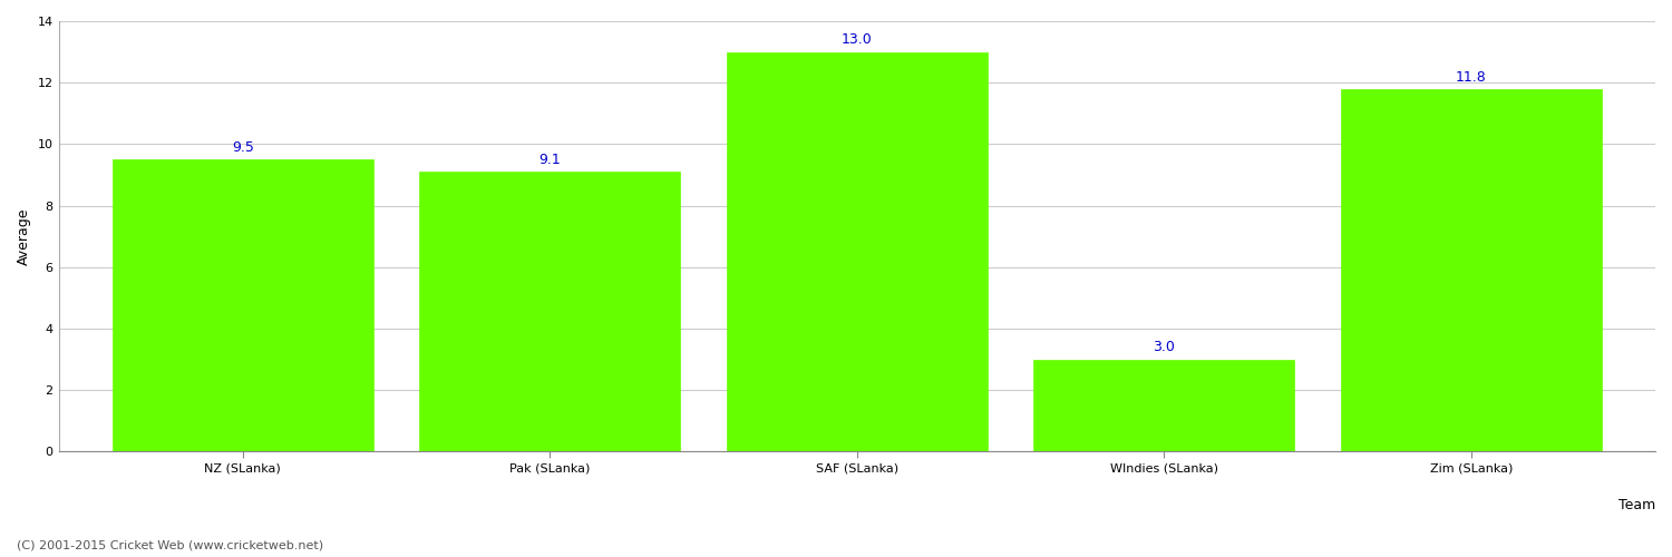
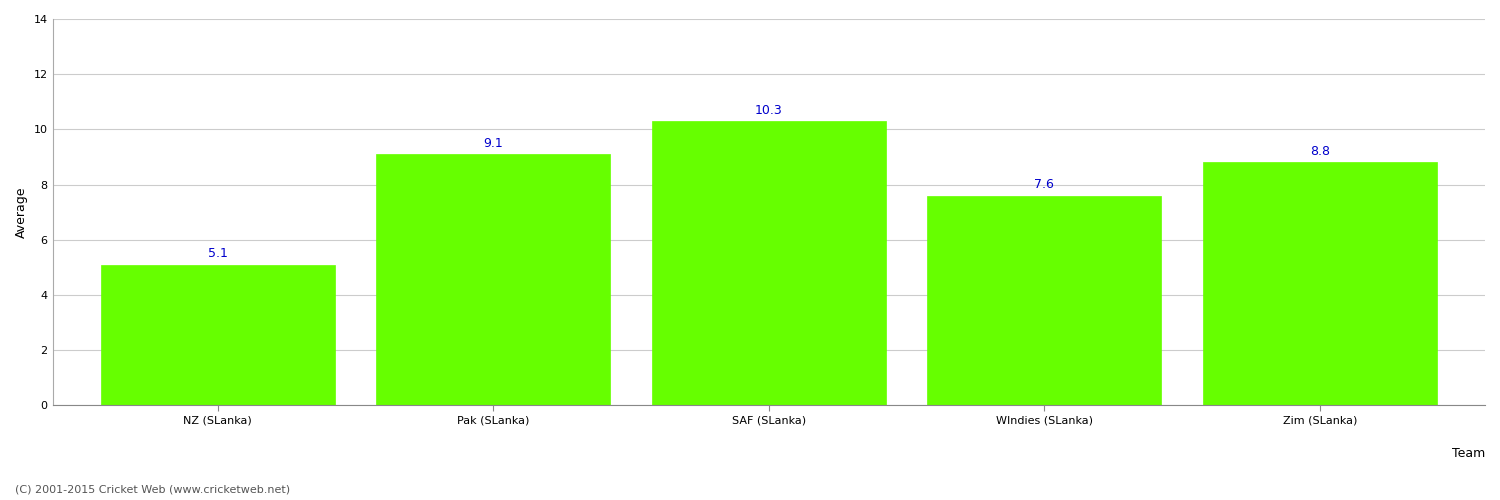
NZ (SLanka): 9.5 -> 5.1
SAF (SLanka): 13.0 -> 10.3
WIndies (SLanka): 3.0 -> 7.6
Zim (SLanka): 11.8 -> 8.8
